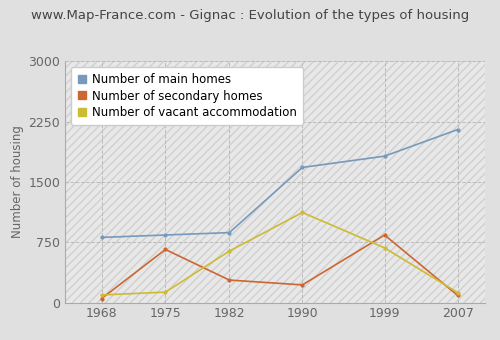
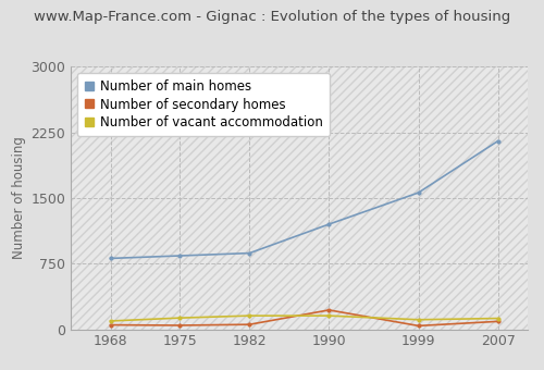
Number of secondary homes/1975: 660 -> 40
Number of secondary homes/1982: 280 -> 60
Number of vacant accommodation/1982: 640 -> 160
Number of main homes/1990: 1680 -> 1200
Number of vacant accommodation/1990: 1120 -> 160
Number of main homes/1999: 1820 -> 1560
Number of secondary homes/1999: 840 -> 40
Number of vacant accommodation/1999: 680 -> 110
